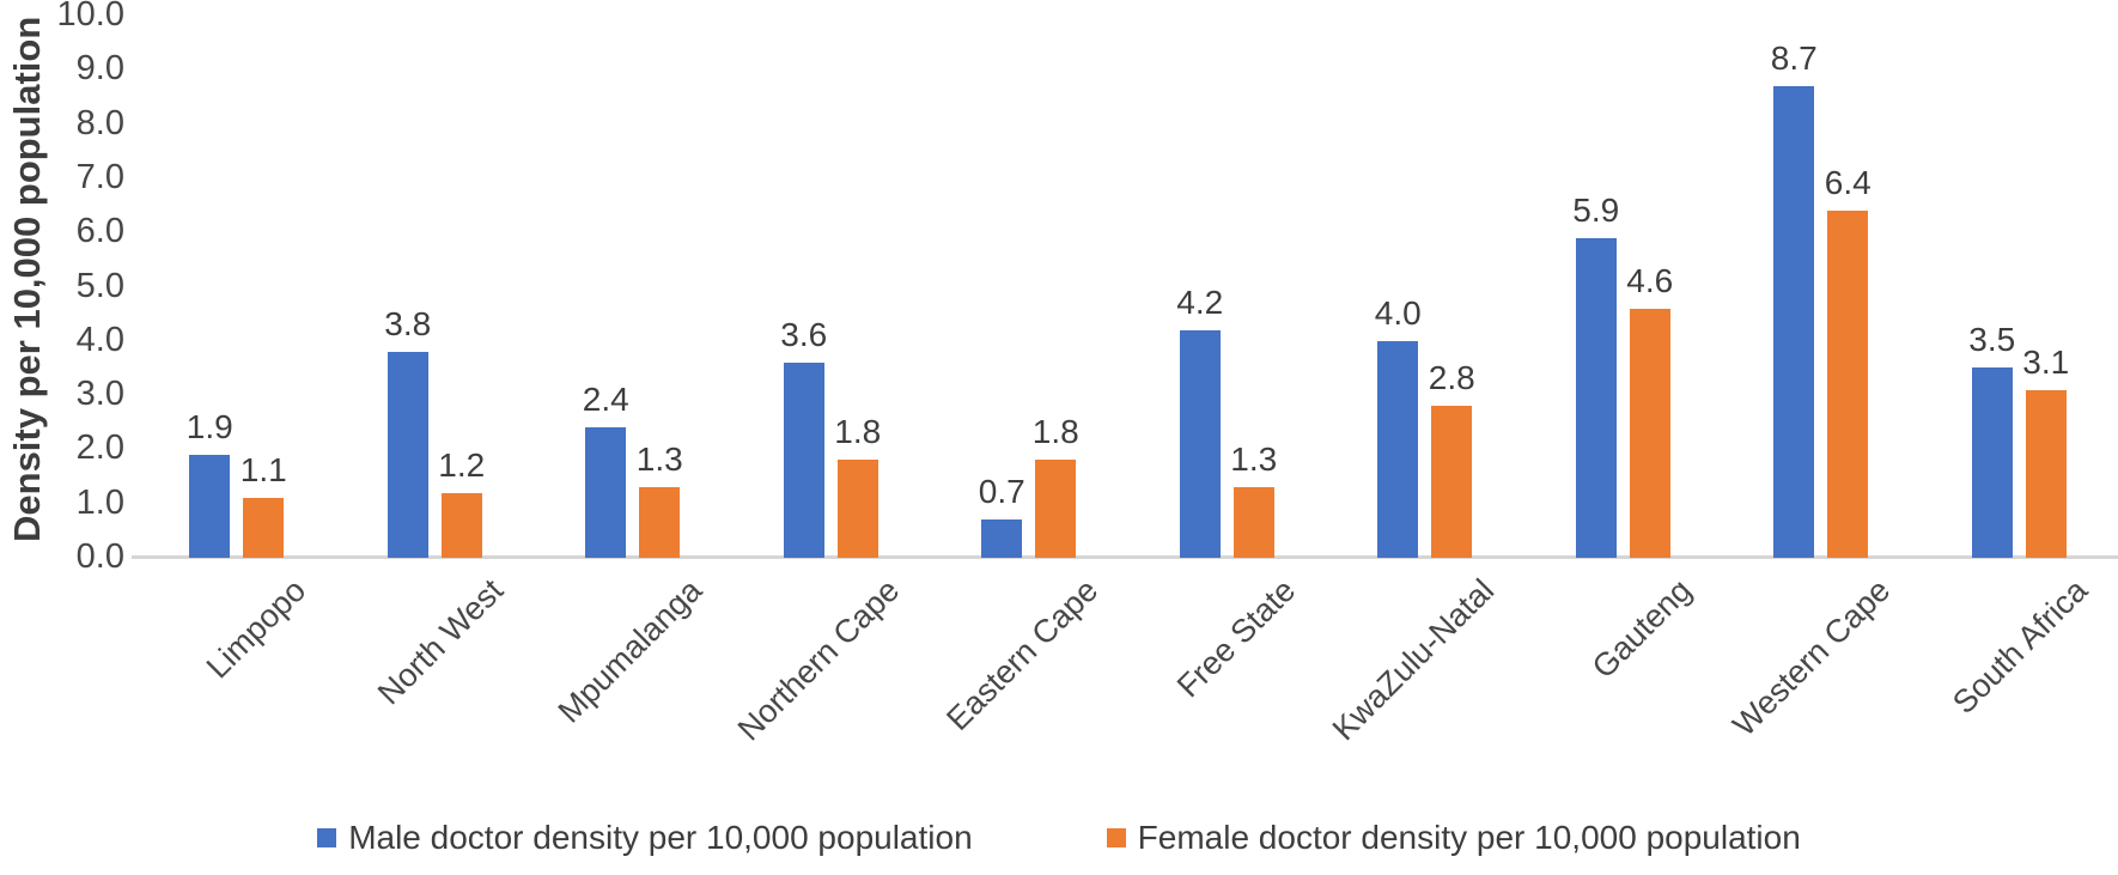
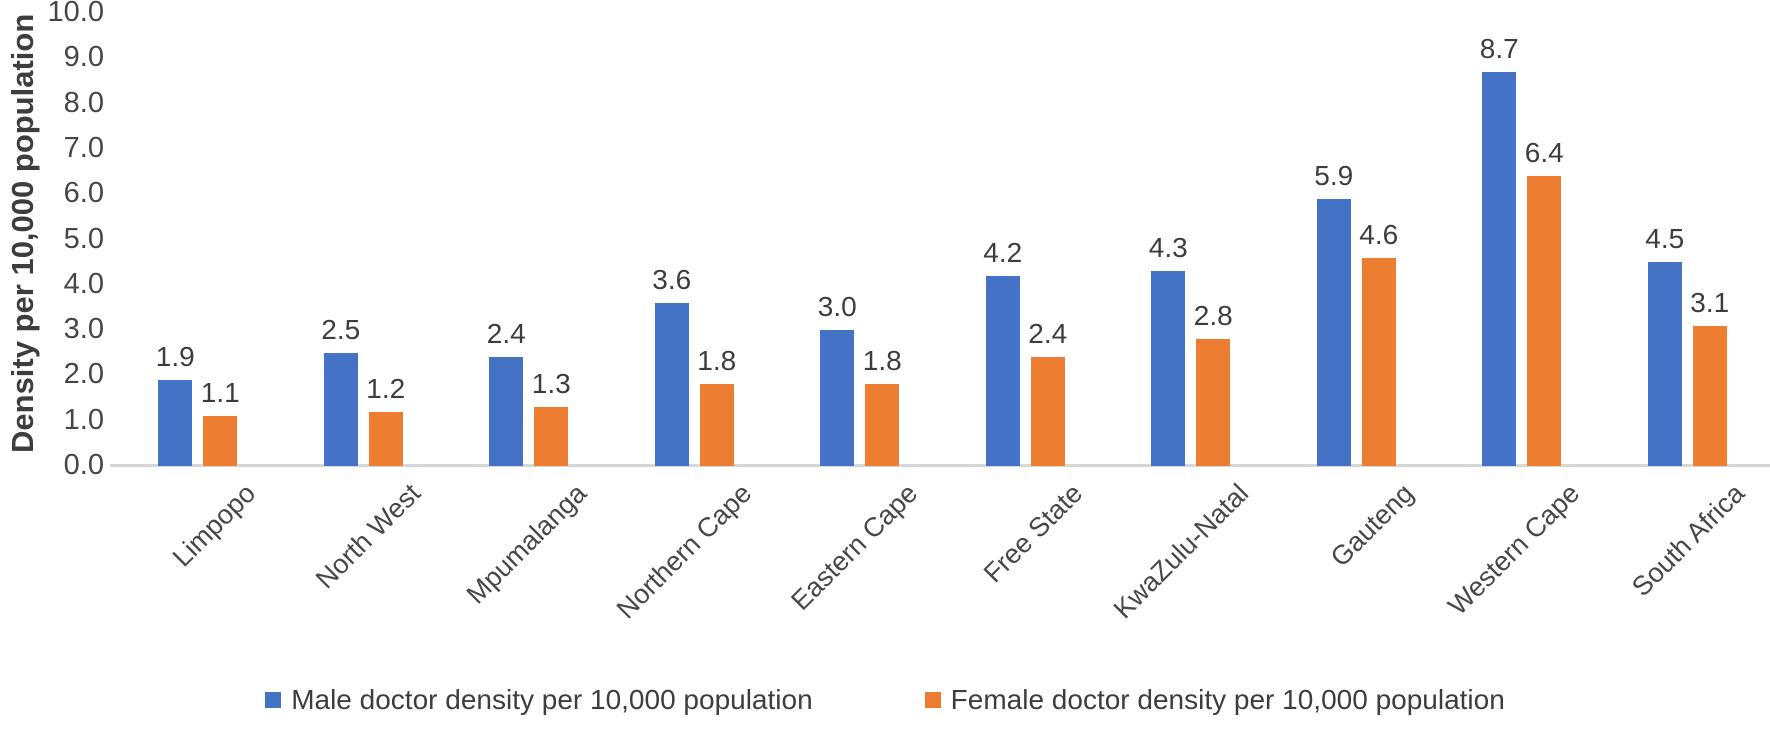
Male doctor density per 10,000 population/North West: 3.8 -> 2.5
Male doctor density per 10,000 population/Eastern Cape: 0.7 -> 3.0
Female doctor density per 10,000 population/Free State: 1.3 -> 2.4
Male doctor density per 10,000 population/KwaZulu-Natal: 4.0 -> 4.3
Male doctor density per 10,000 population/South Africa: 3.5 -> 4.5
